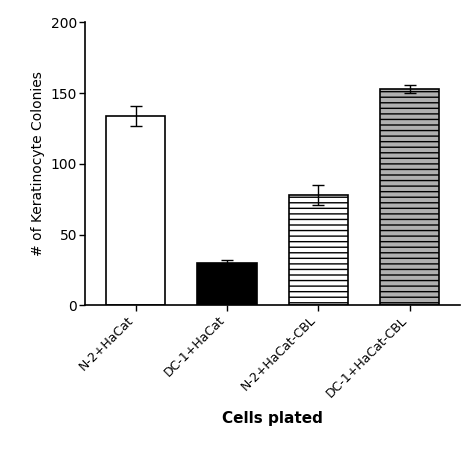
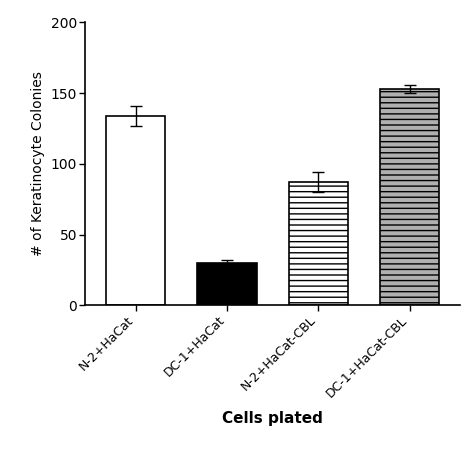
N-2+HaCat-CBL: 78 -> 87
